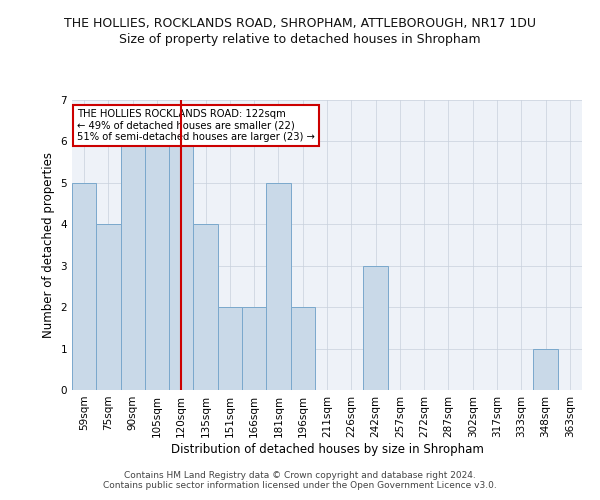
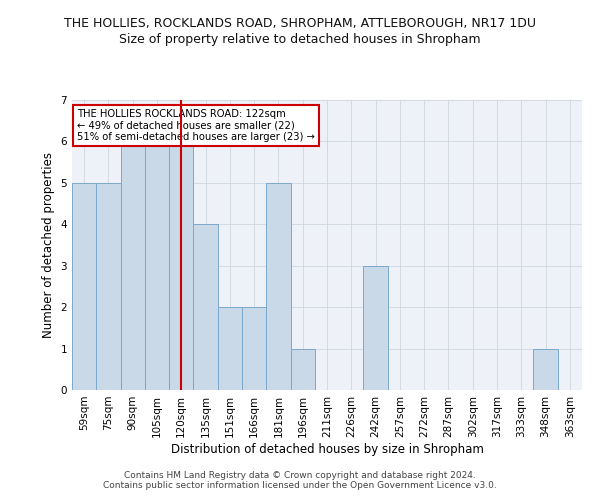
75sqm: 4 -> 5
196sqm: 2 -> 1
